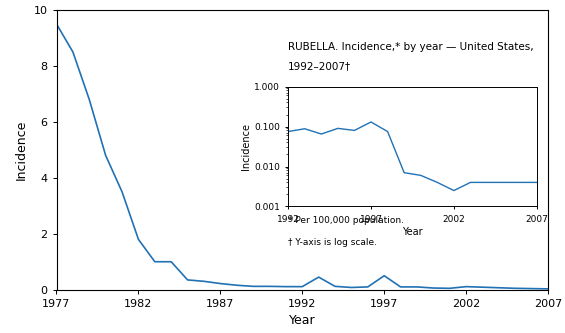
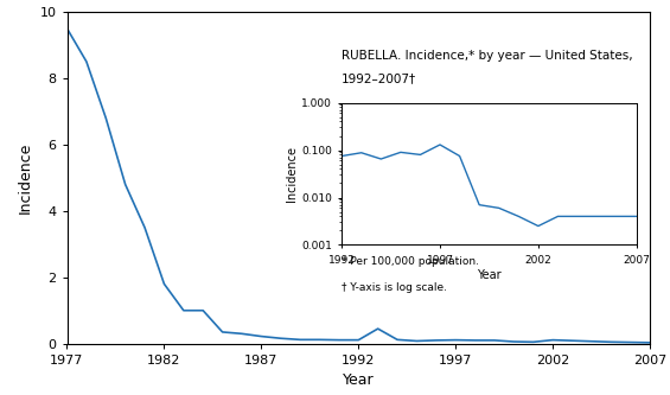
1997: 0.50 -> 0.11
